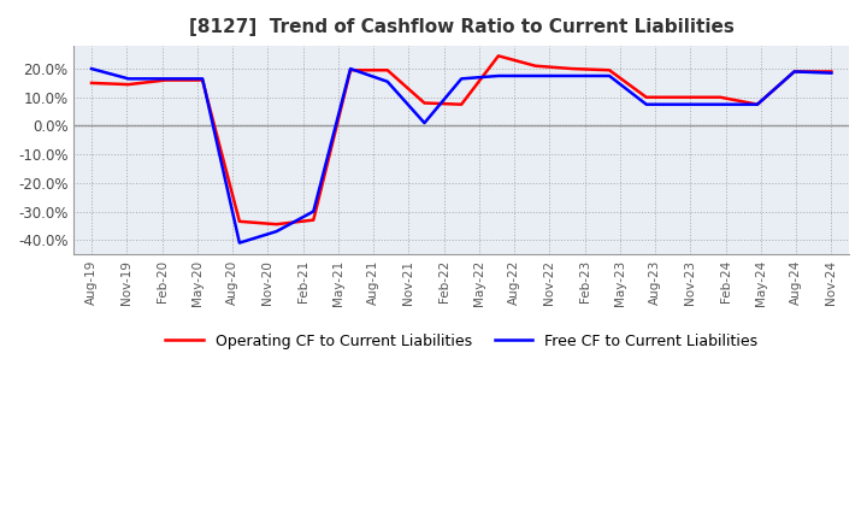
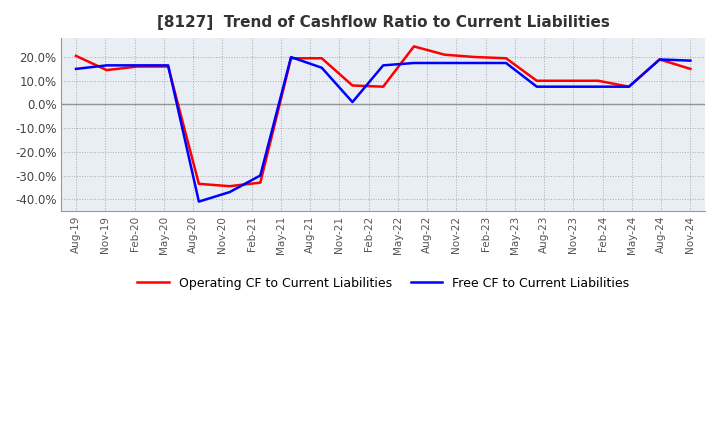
Operating CF to Current Liabilities/Aug-19: 15.0% -> 20.5%
Free CF to Current Liabilities/Aug-19: 20.0% -> 15.0%
Operating CF to Current Liabilities/Nov-24: 19.0% -> 15.0%
